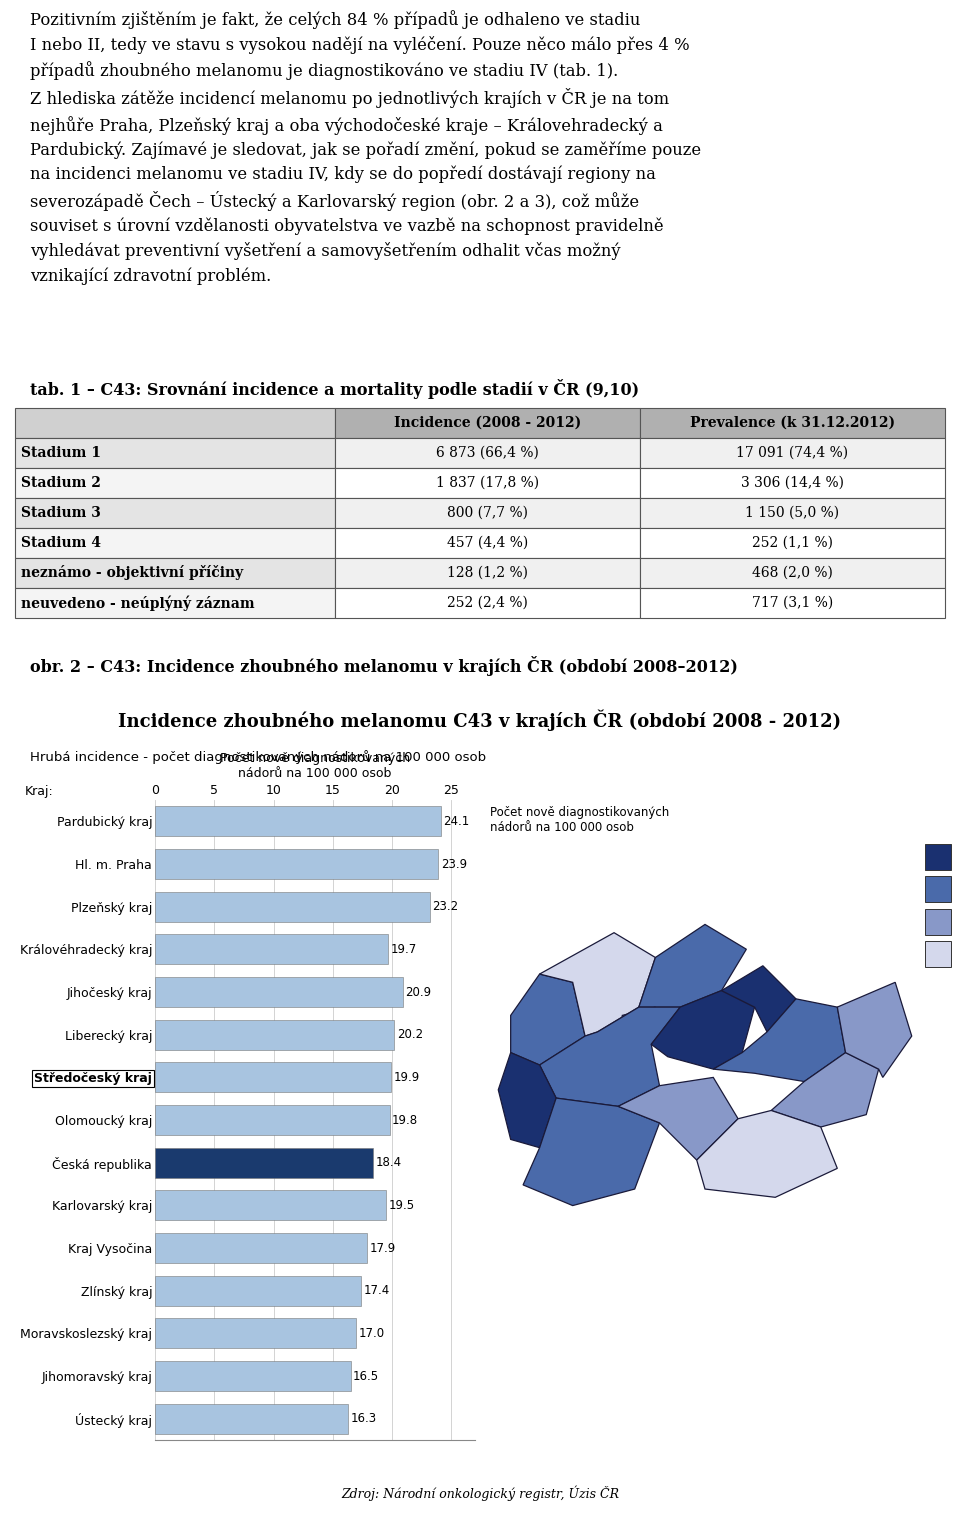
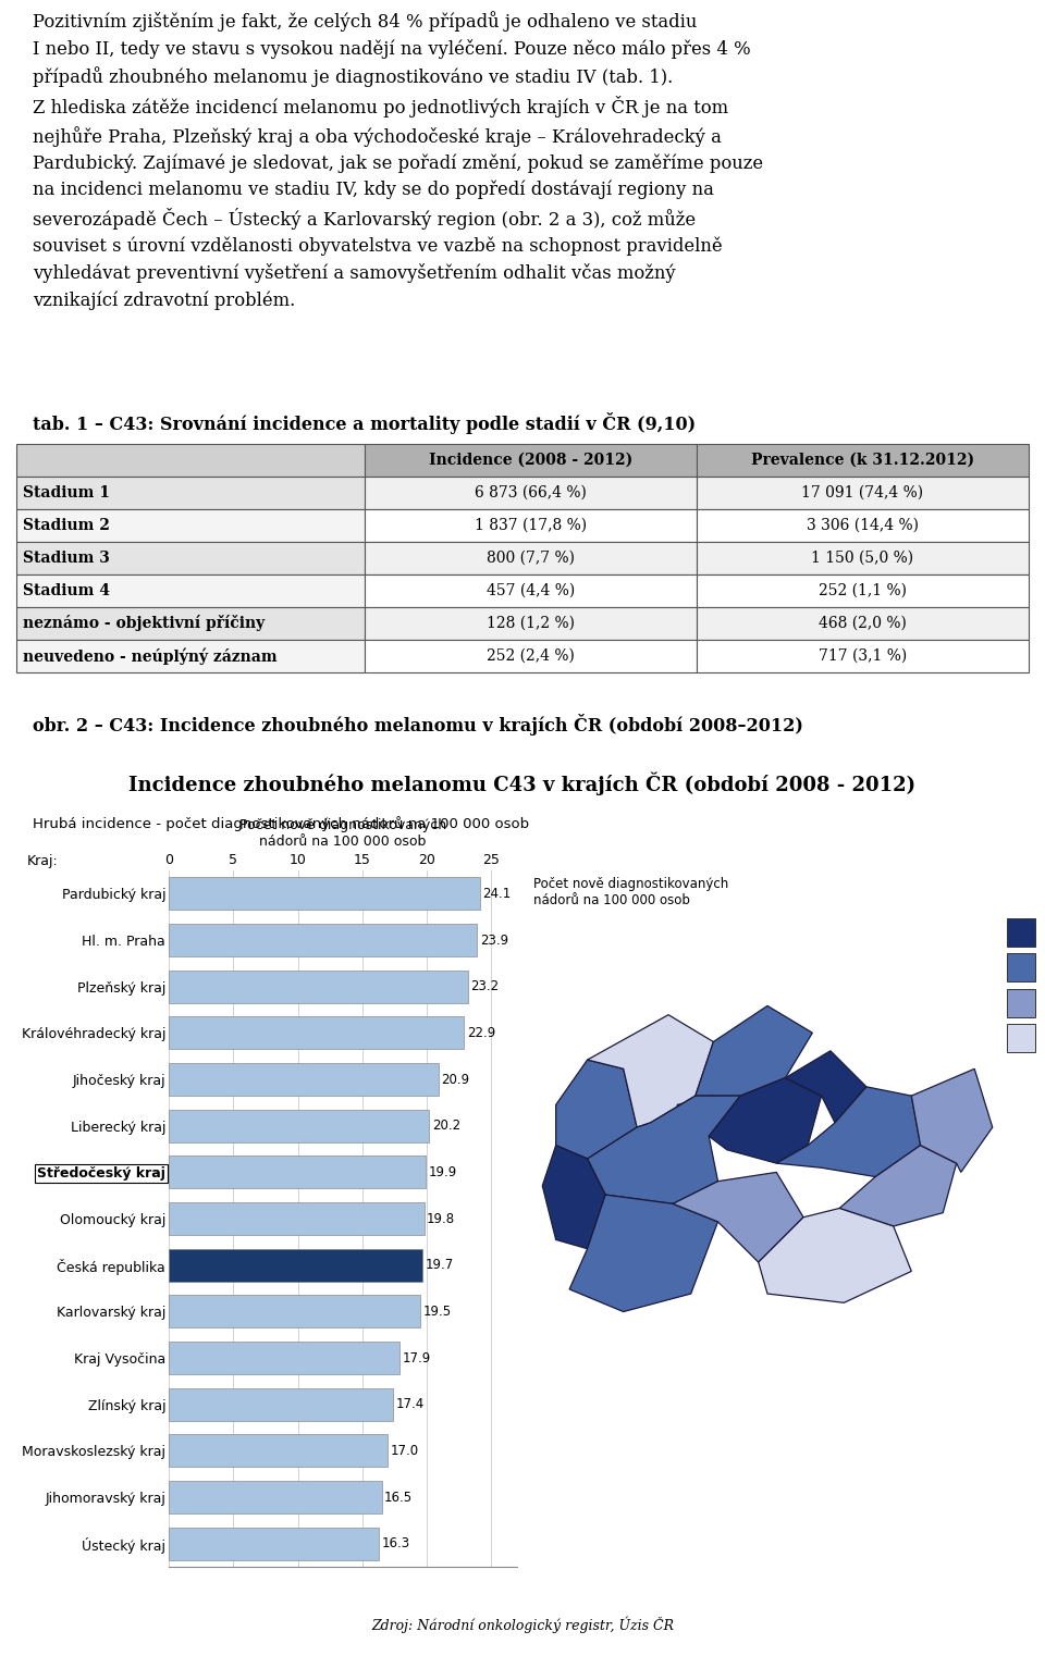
Královéhradecký kraj: 19.7 -> 22.9
Česká republika: 18.4 -> 19.7
